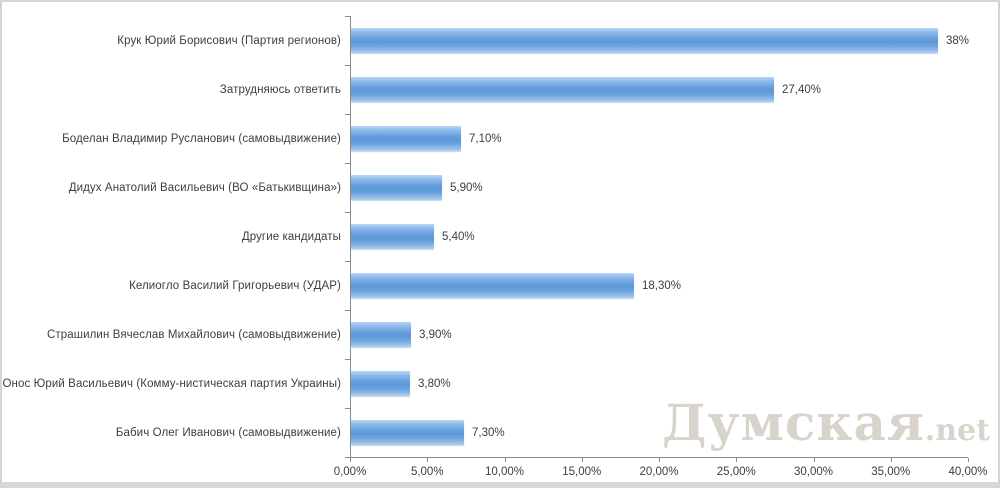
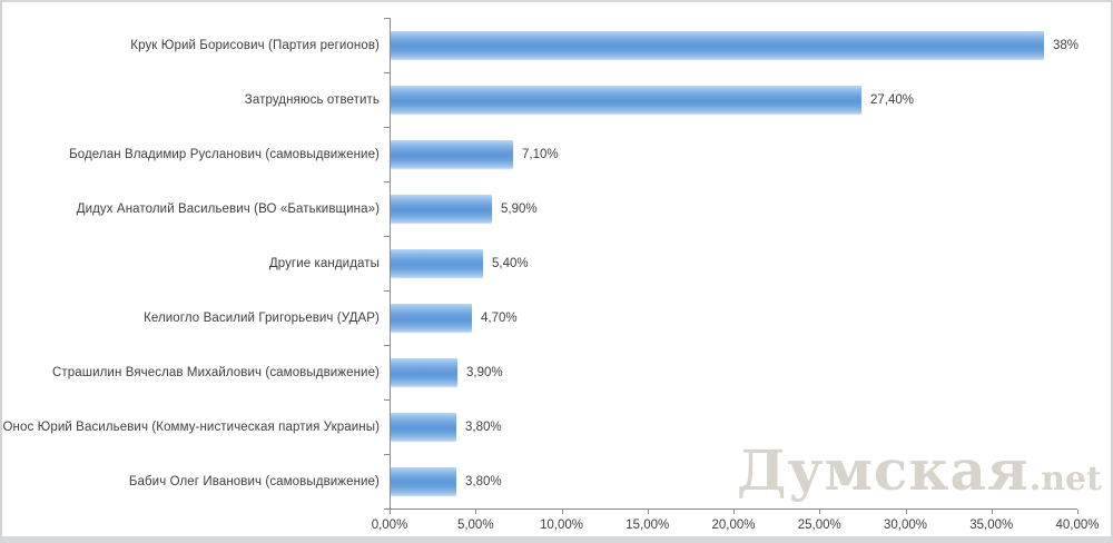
Келиогло Василий Григорьевич (УДАР): 18,30% -> 4,70%
Бабич Олег Иванович (самовыдвижение): 7,30% -> 3,80%
